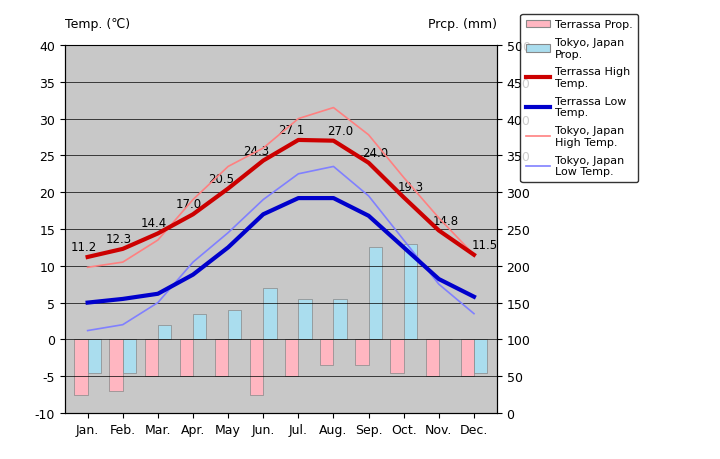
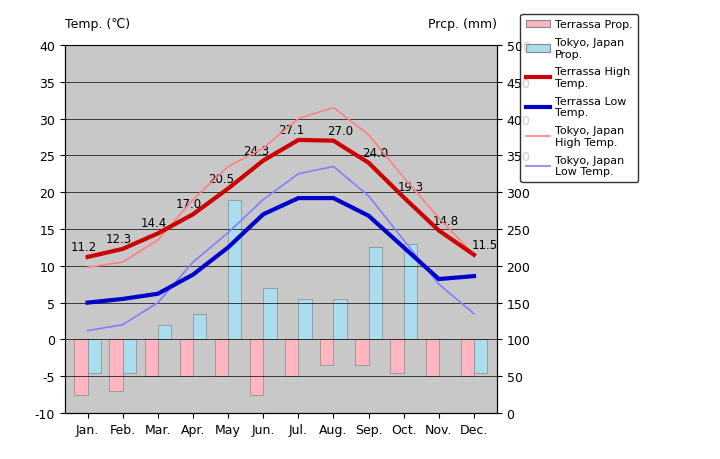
Tokyo, Japan Prop./May: 4.0 -> 19.0
Terrassa Low Temp./Dec.: 5.8 -> 8.6
